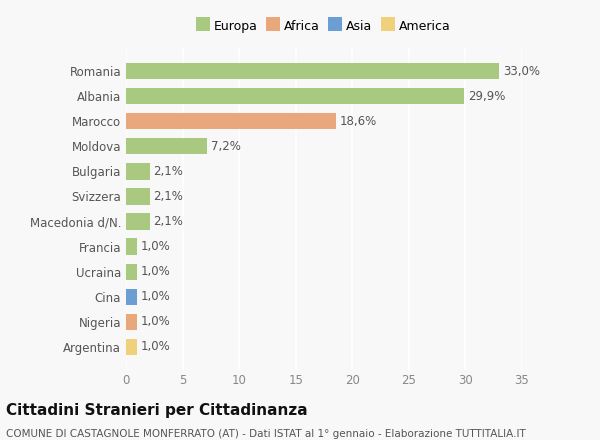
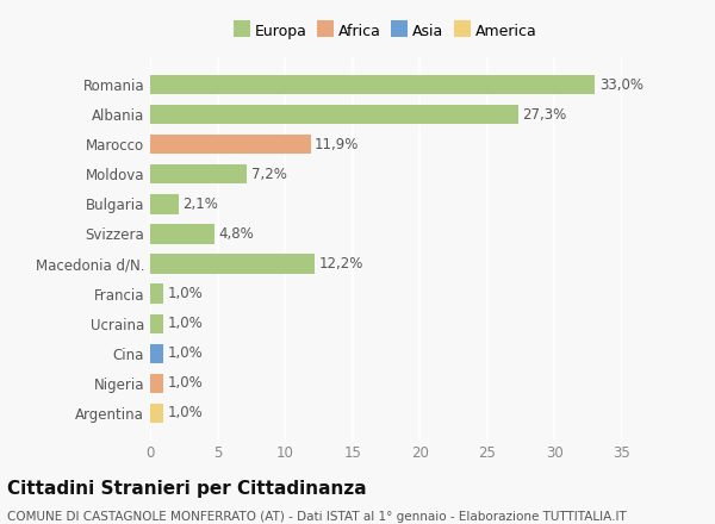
Albania: 29,9% -> 27,3%
Marocco: 18,6% -> 11,9%
Svizzera: 2,1% -> 4,8%
Macedonia d/N.: 2,1% -> 12,2%
